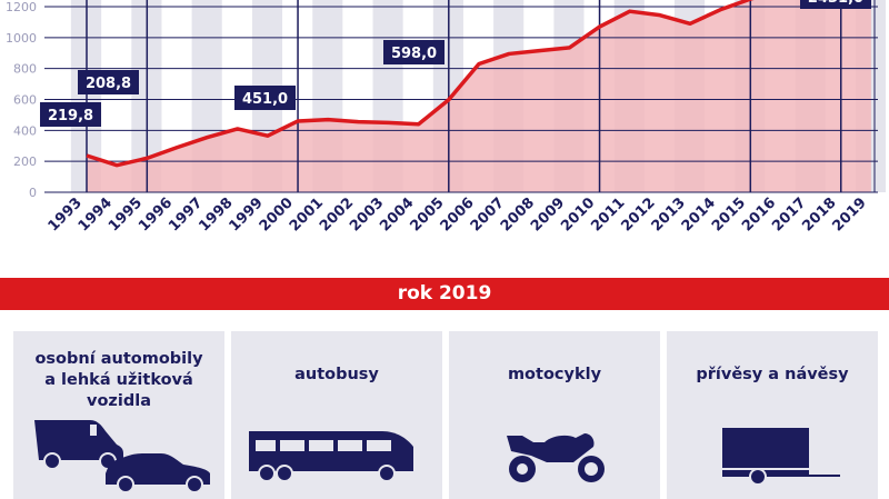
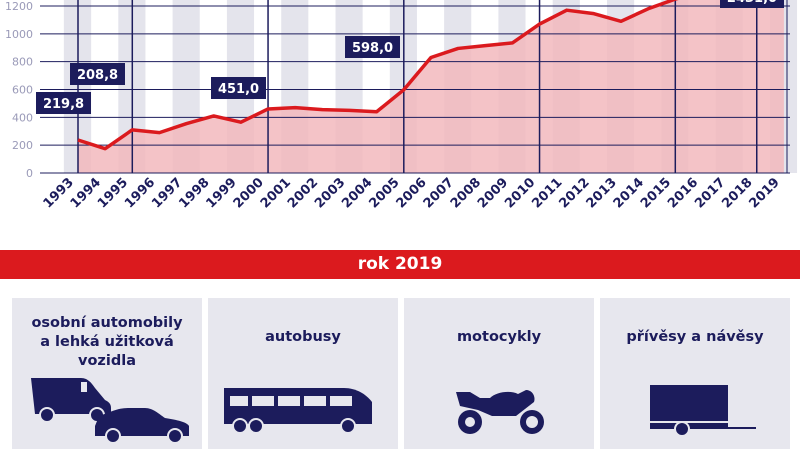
1995: 220 -> 310
